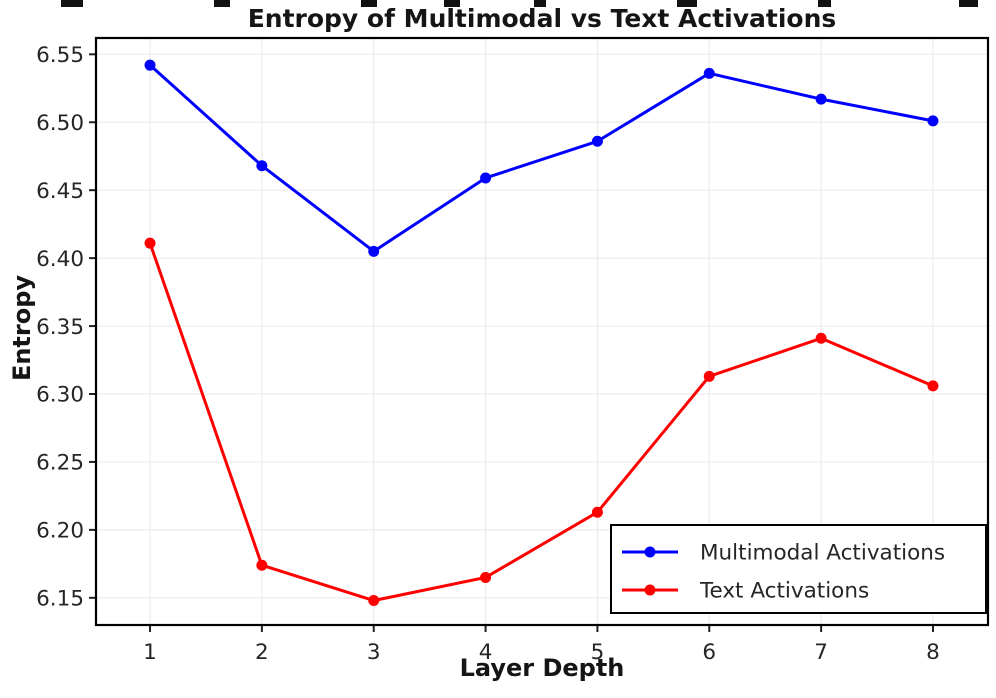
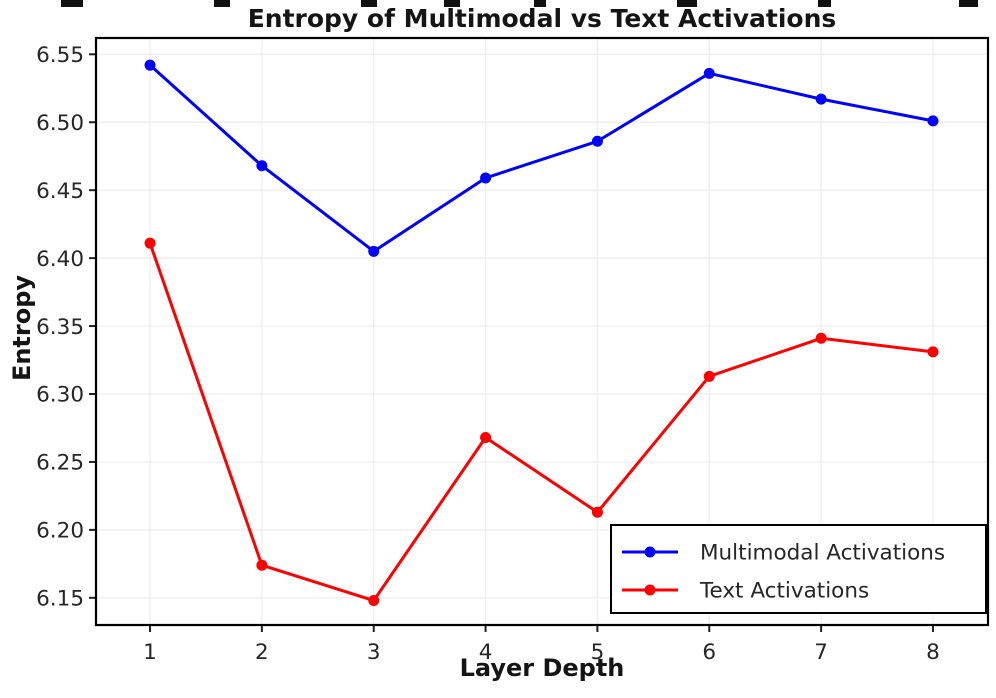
Text Activations/4: 6.165 -> 6.268
Text Activations/8: 6.306 -> 6.331
